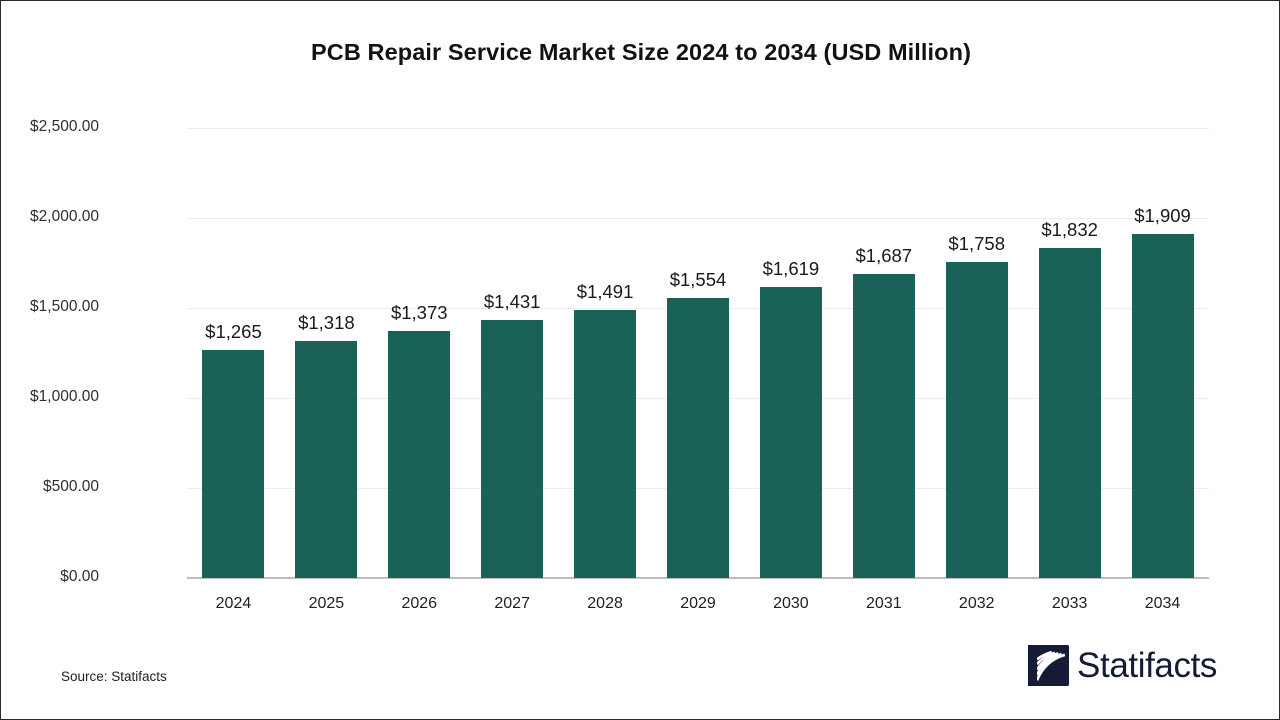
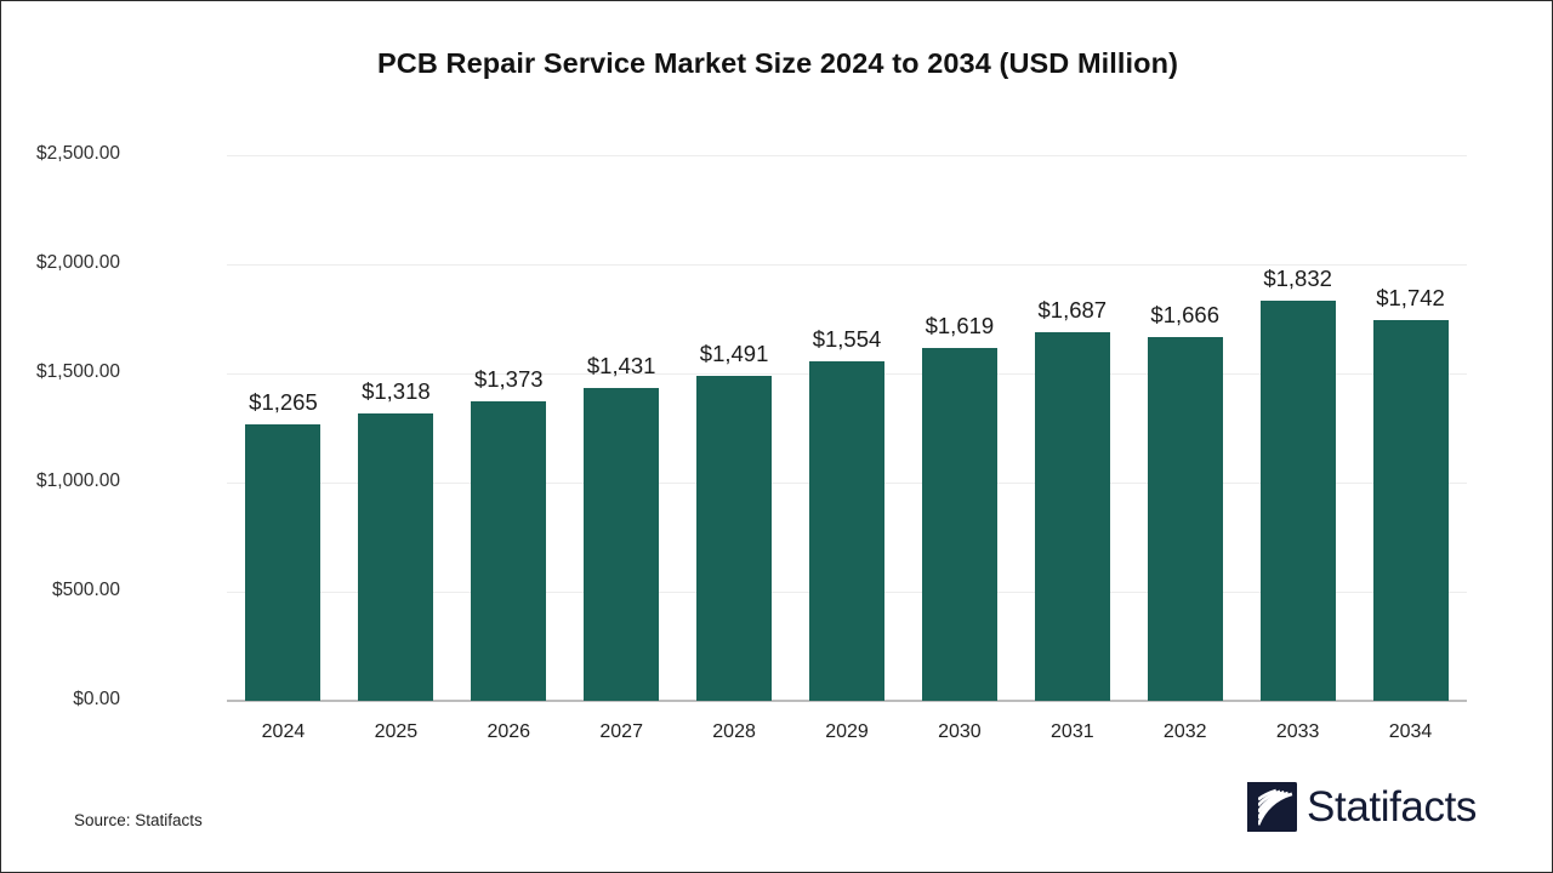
2032: $1,758 -> $1,666
2034: $1,909 -> $1,742
